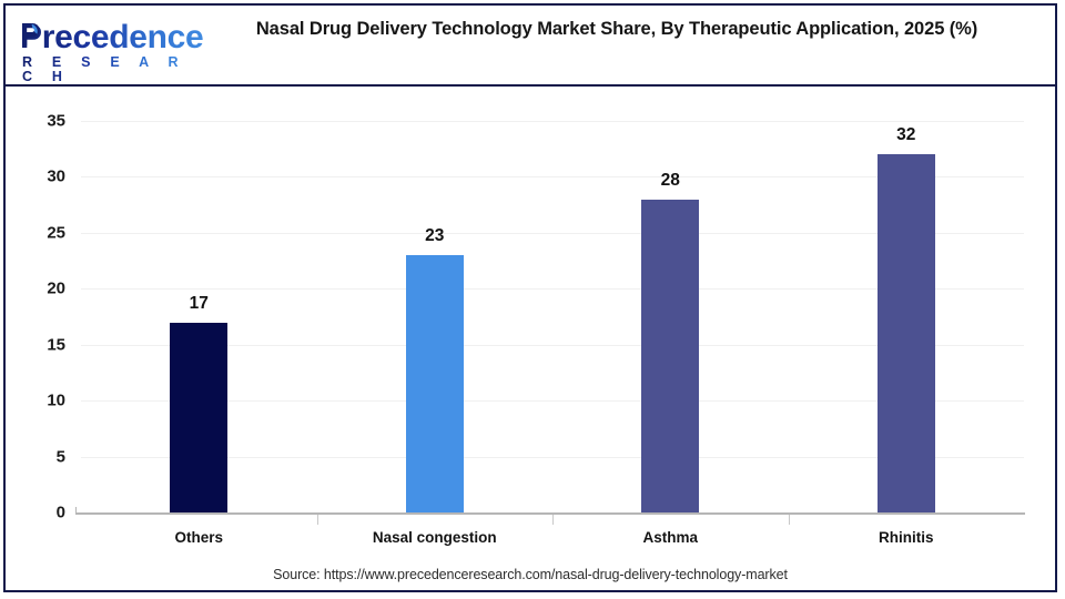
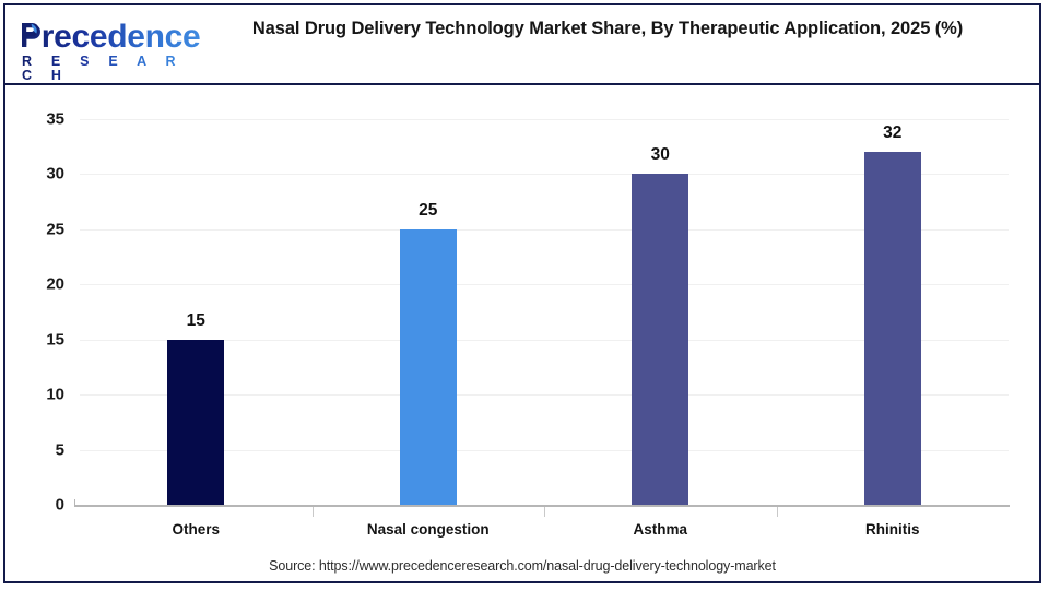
Others: 17 -> 15
Nasal congestion: 23 -> 25
Asthma: 28 -> 30
